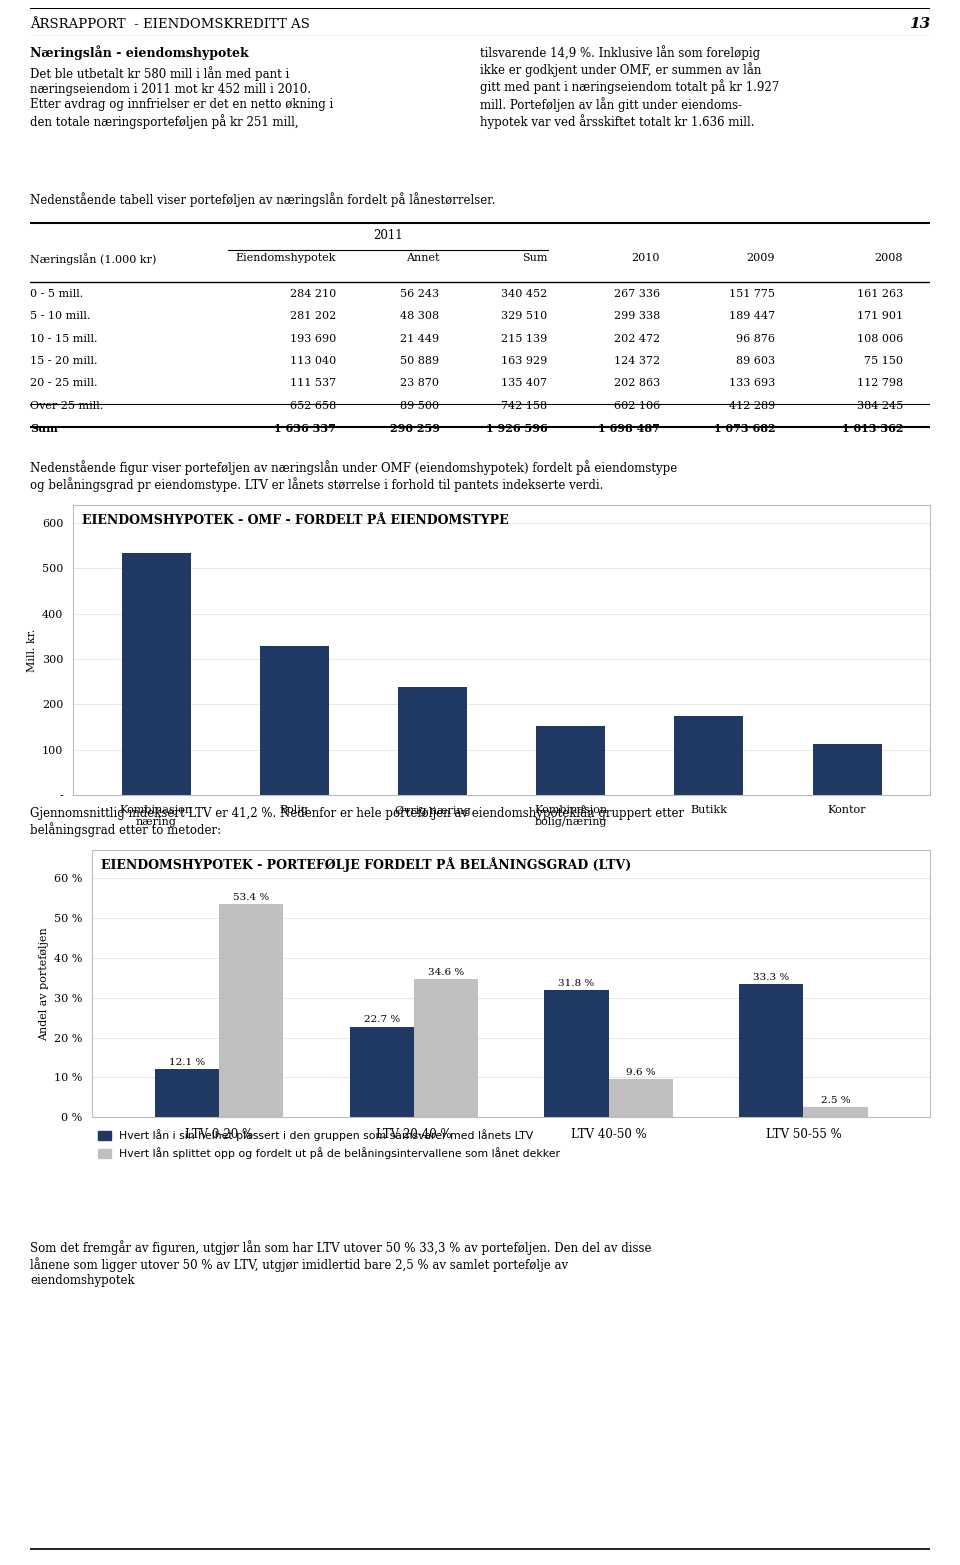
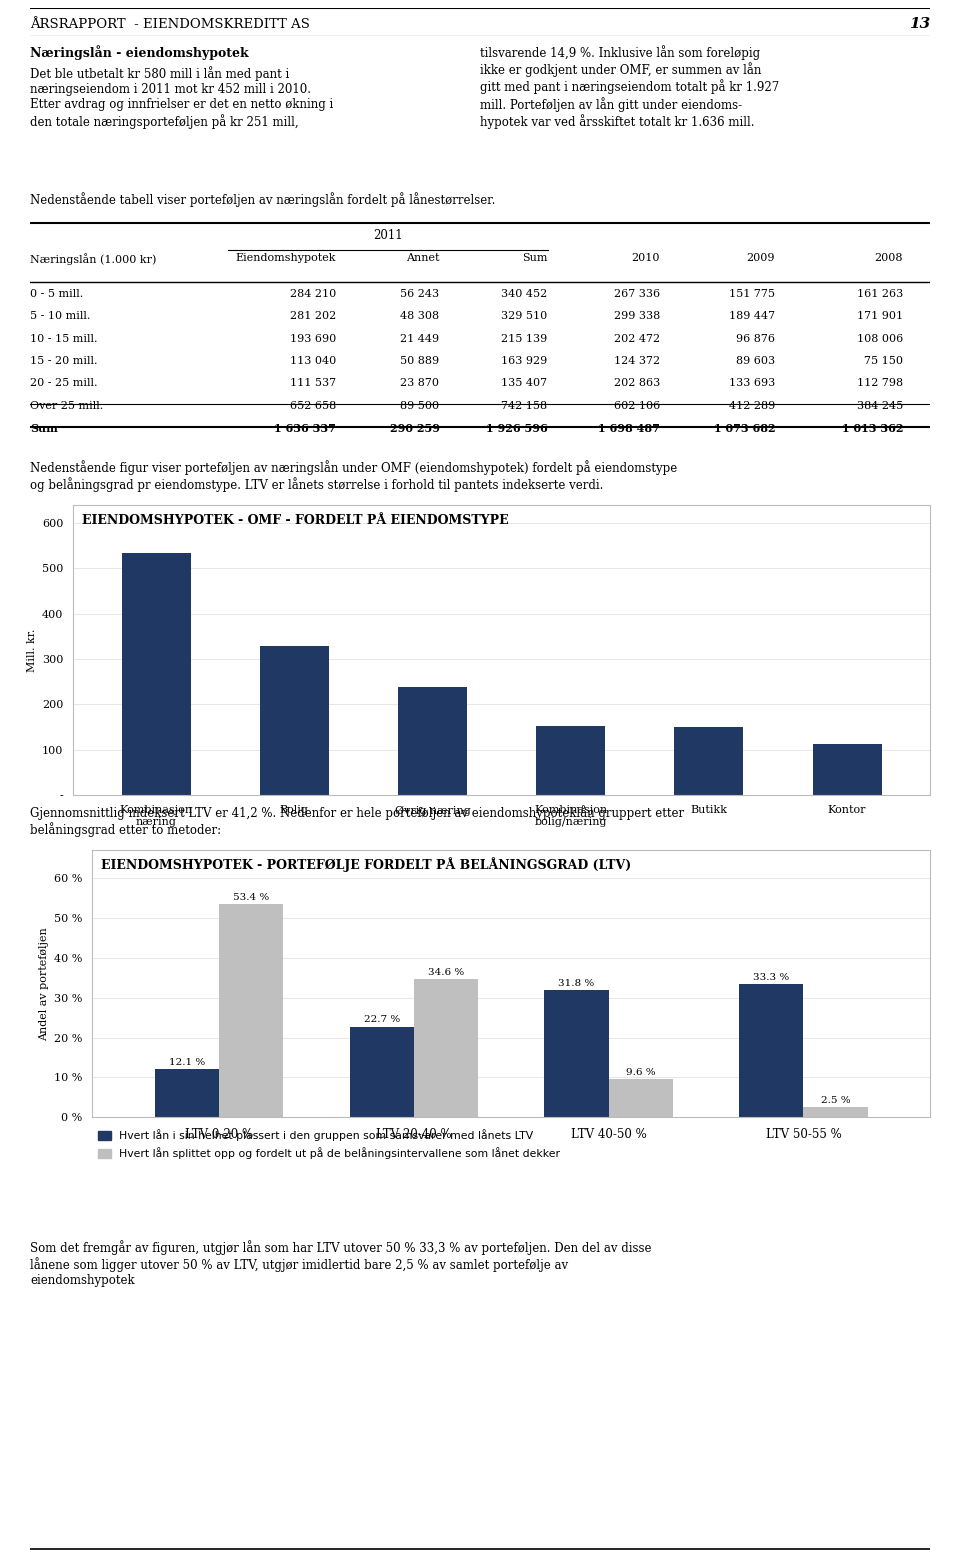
Butikk: 175 -> 149
